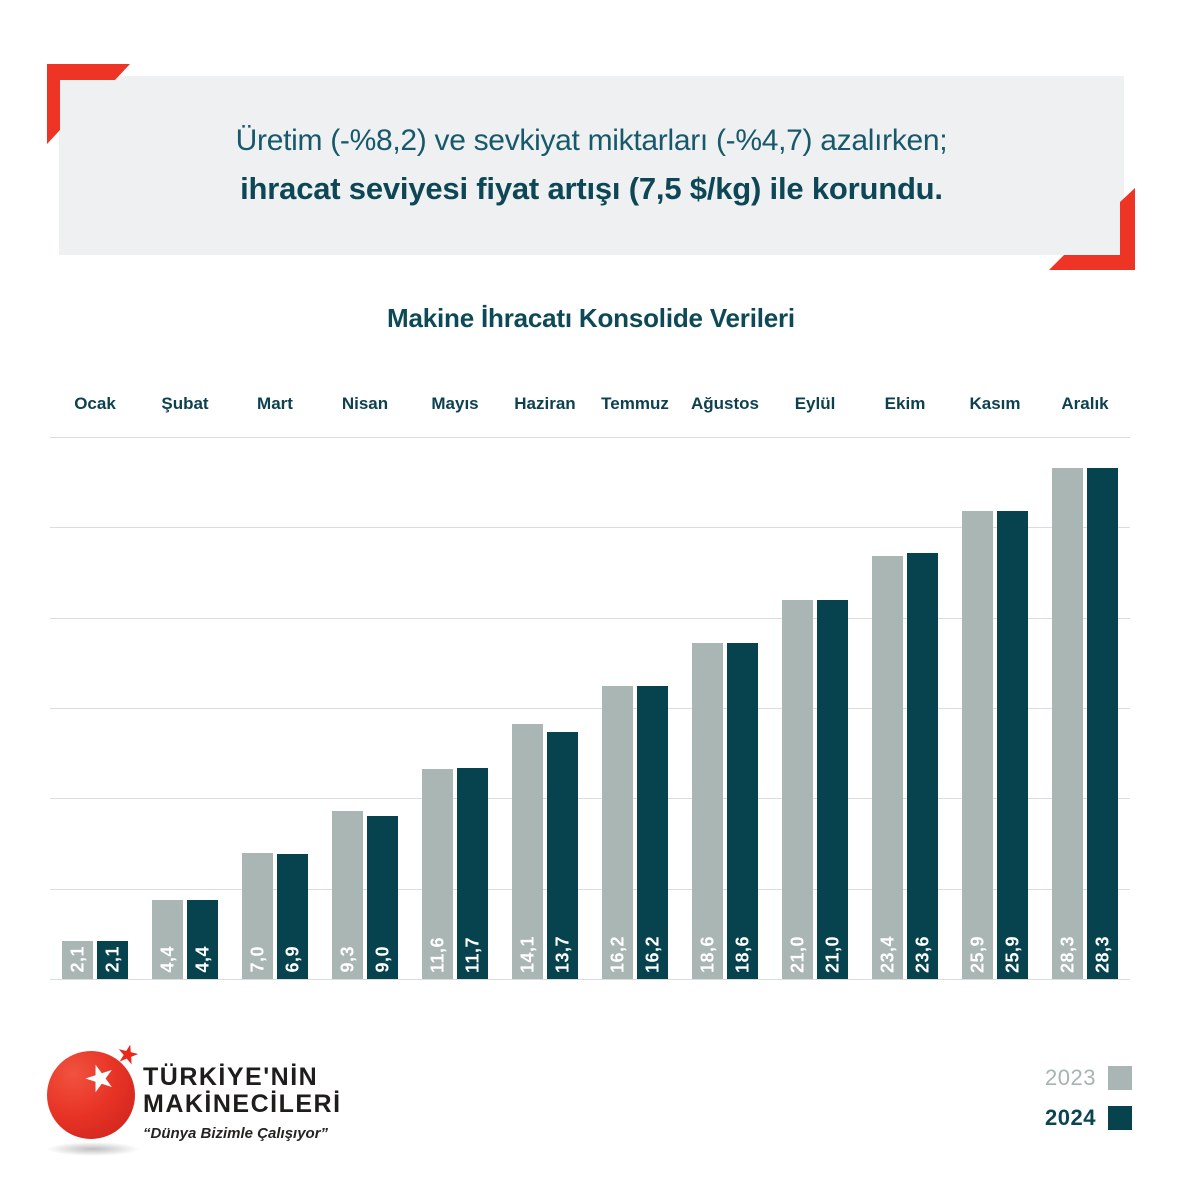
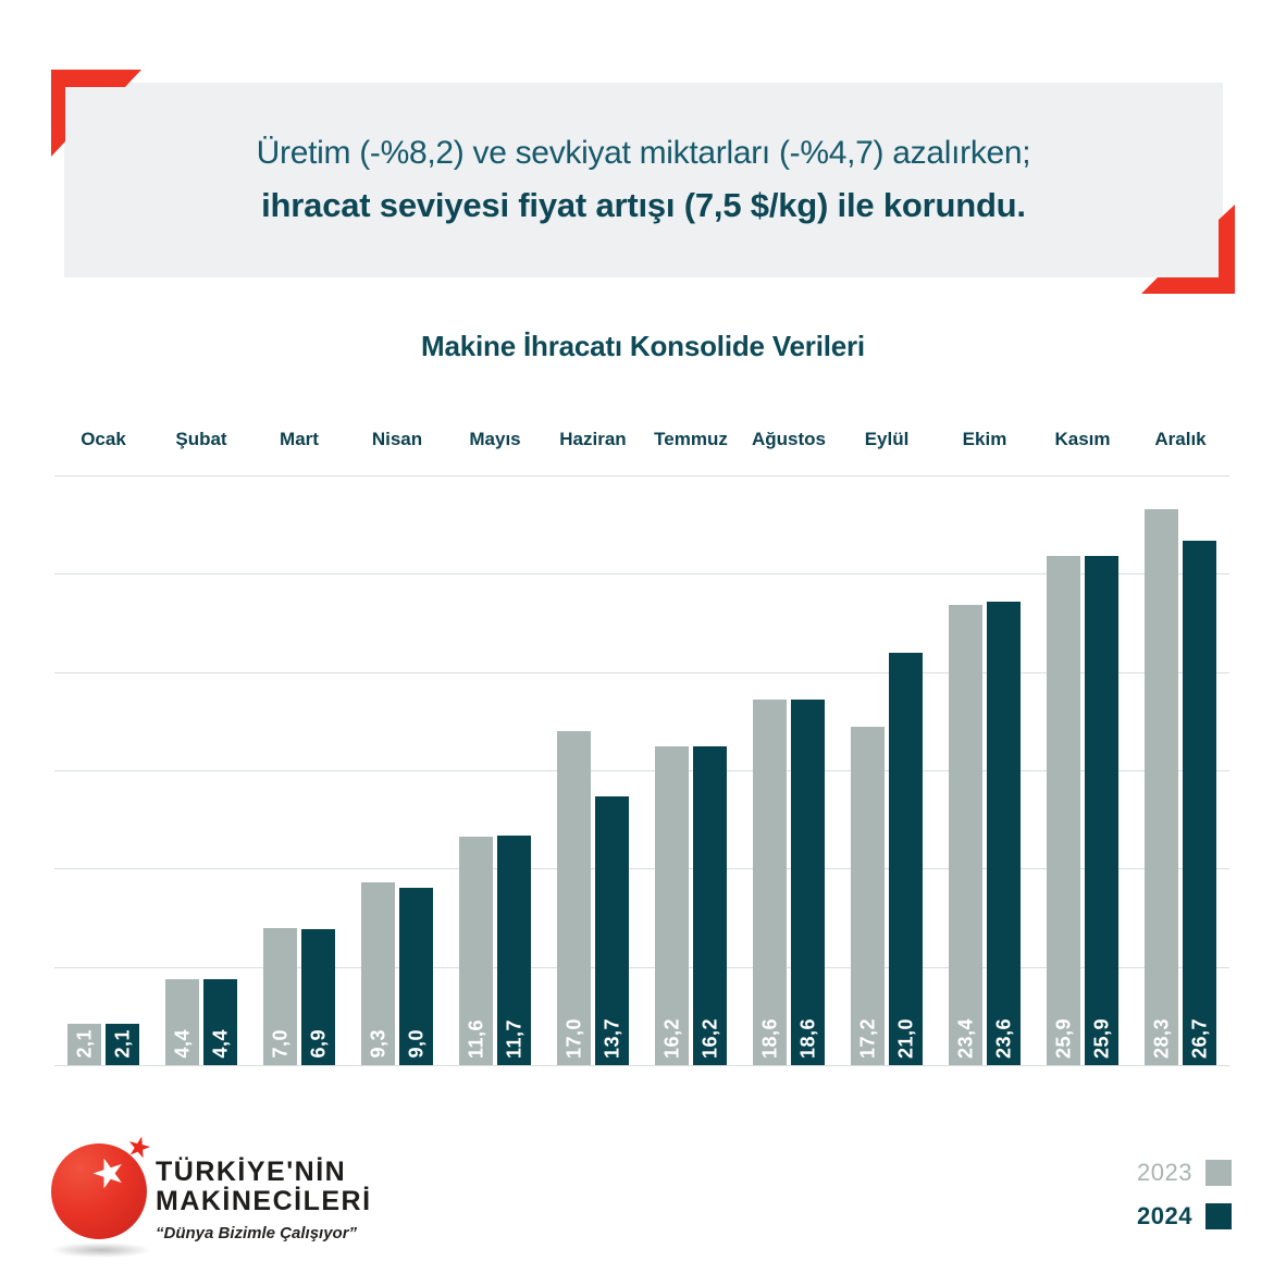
2023/Haziran: 14,1 -> 17,0
2023/Eylül: 21,0 -> 17,2
2024/Aralık: 28,3 -> 26,7
